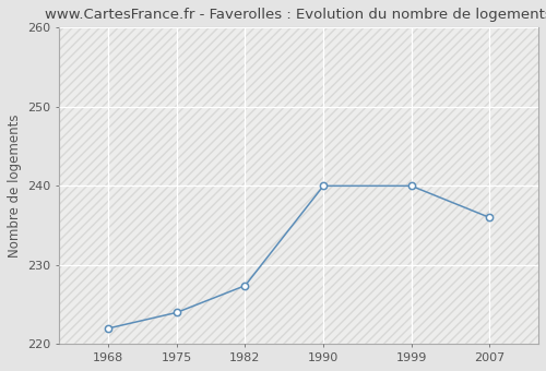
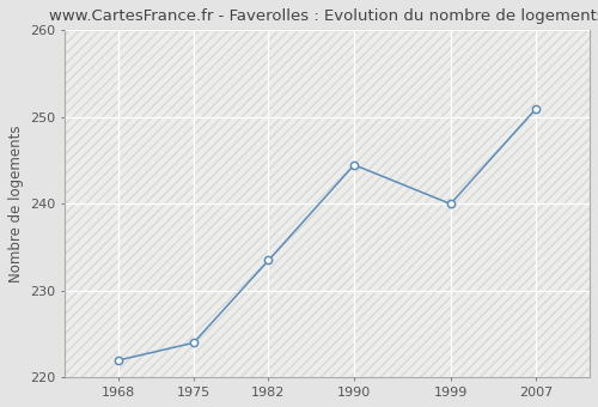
1982: 227.4 -> 233.5
1990: 240.0 -> 244.5
2007: 236.0 -> 251.0
